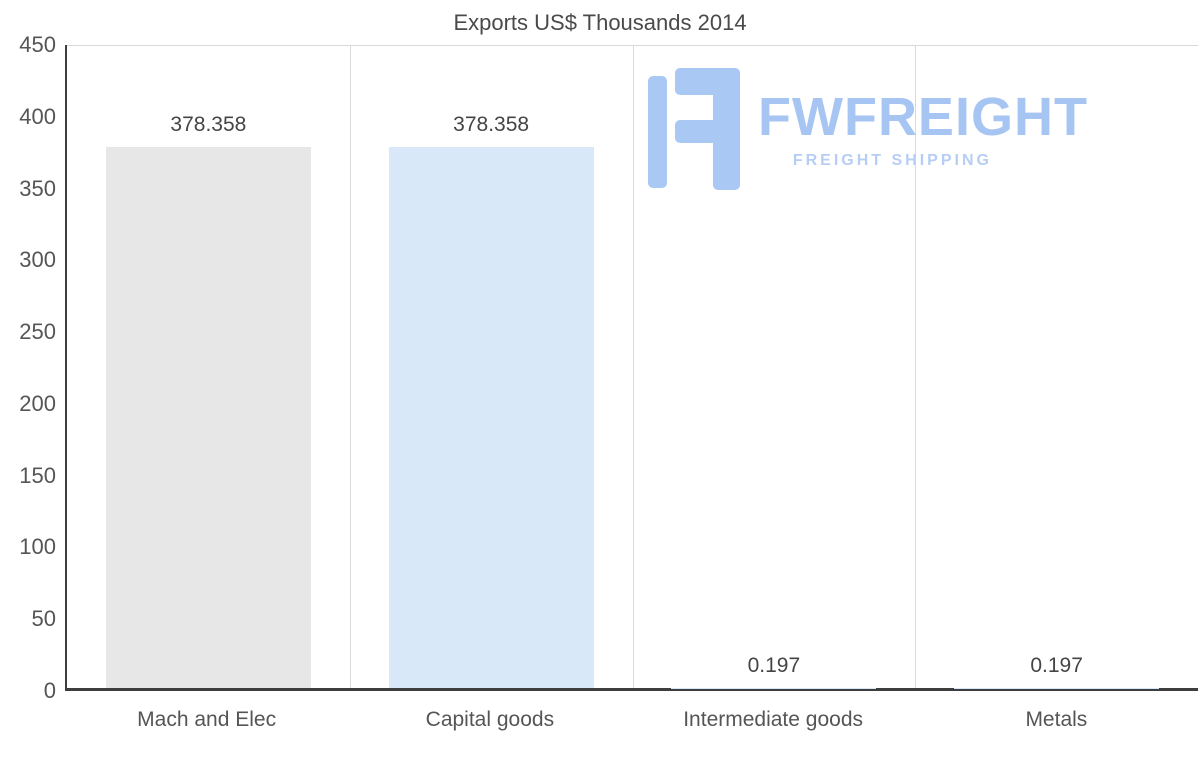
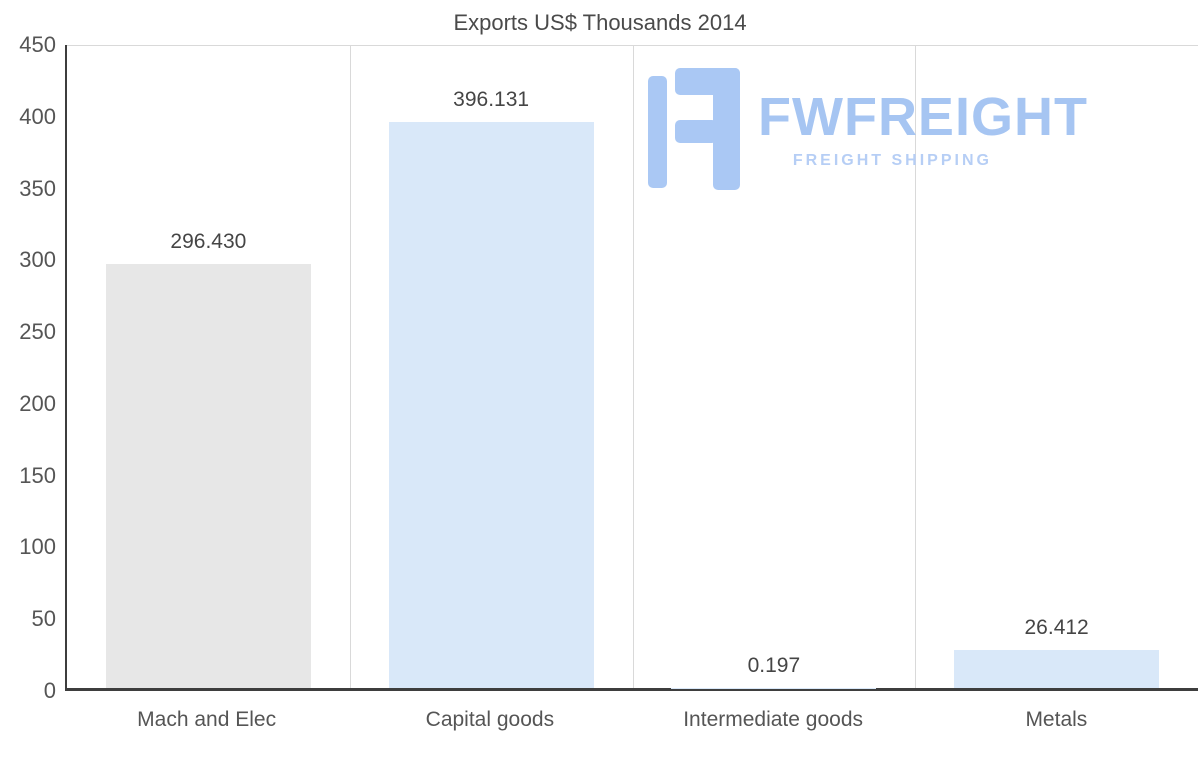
Mach and Elec: 378.358 -> 296.430
Capital goods: 378.358 -> 396.131
Metals: 0.197 -> 26.412
